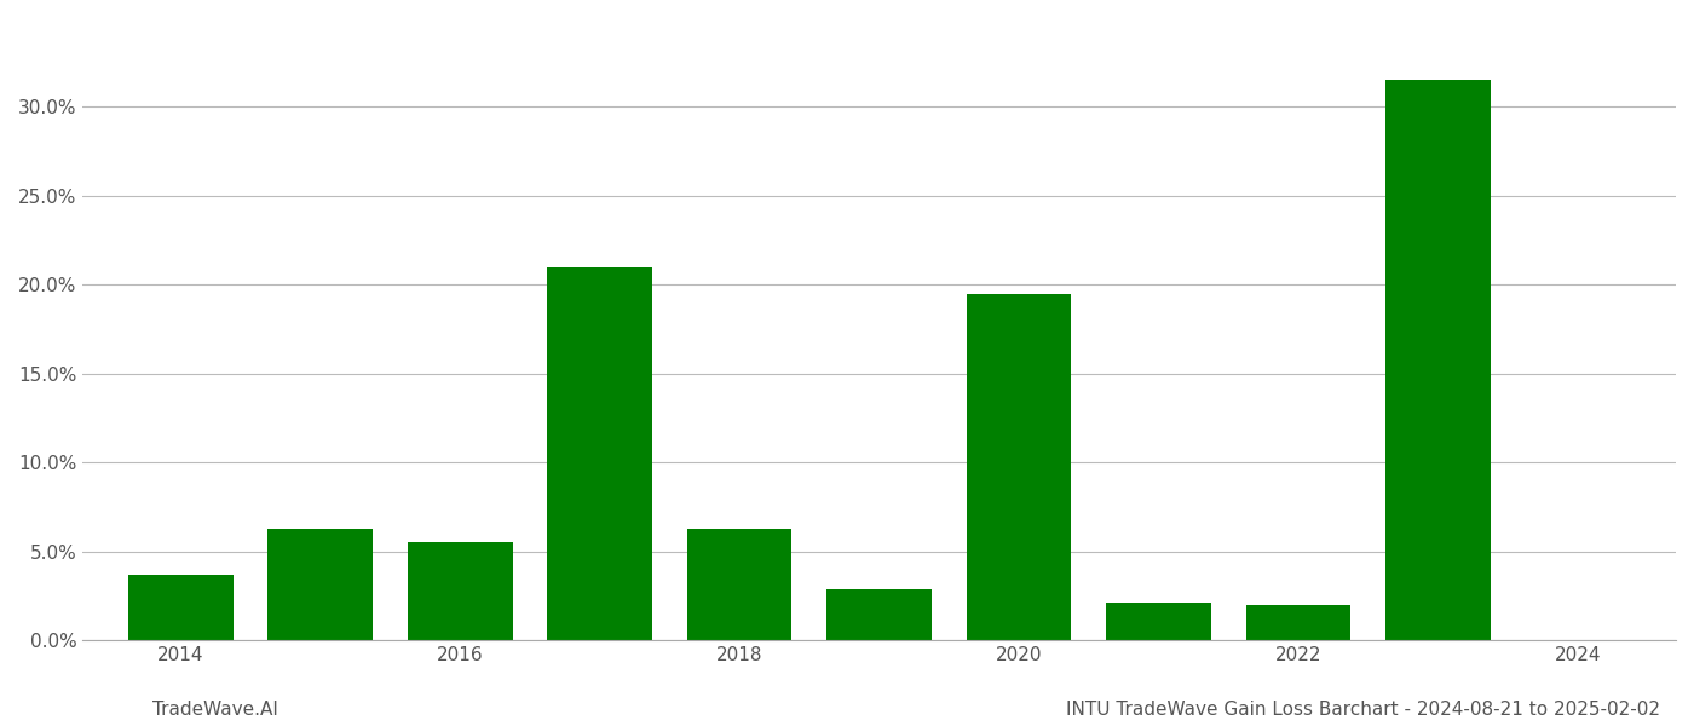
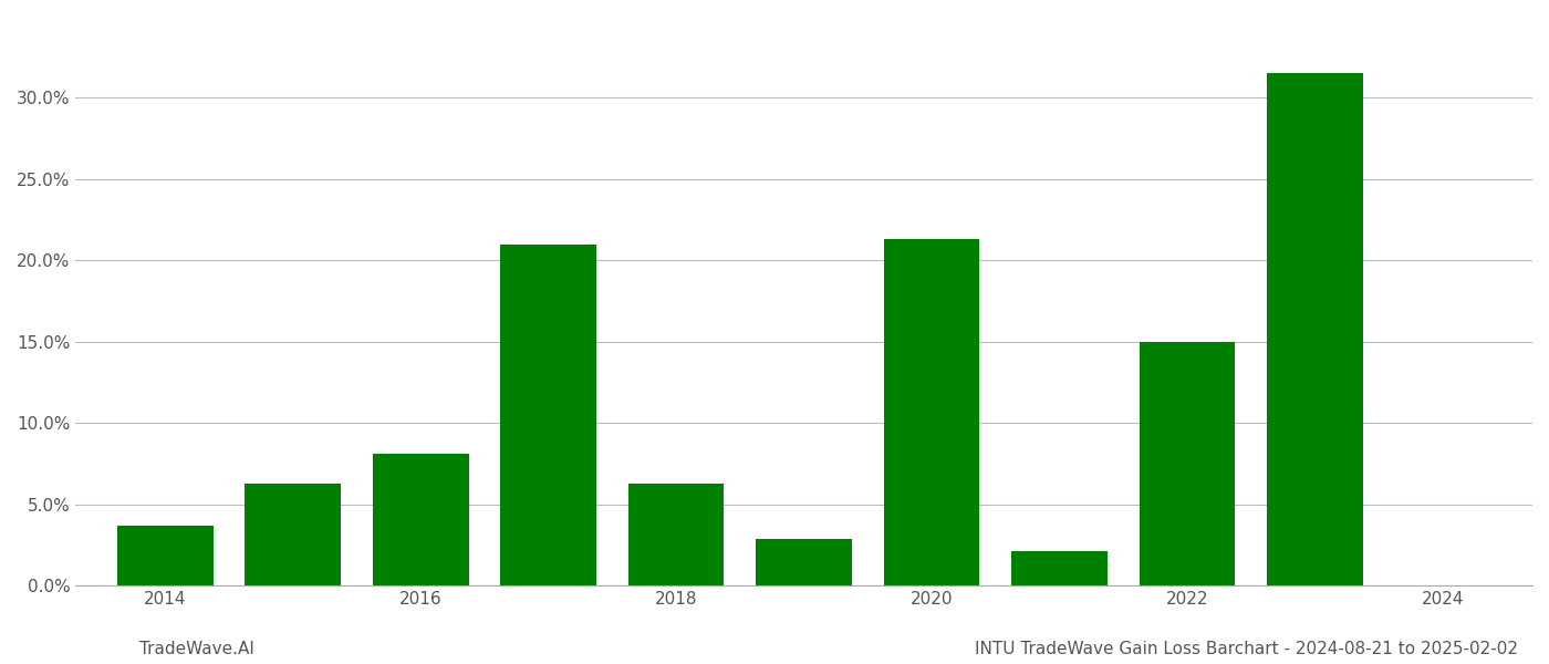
2016: 5.5% -> 8.1%
2020: 19.5% -> 21.3%
2022: 2.0% -> 15.0%
